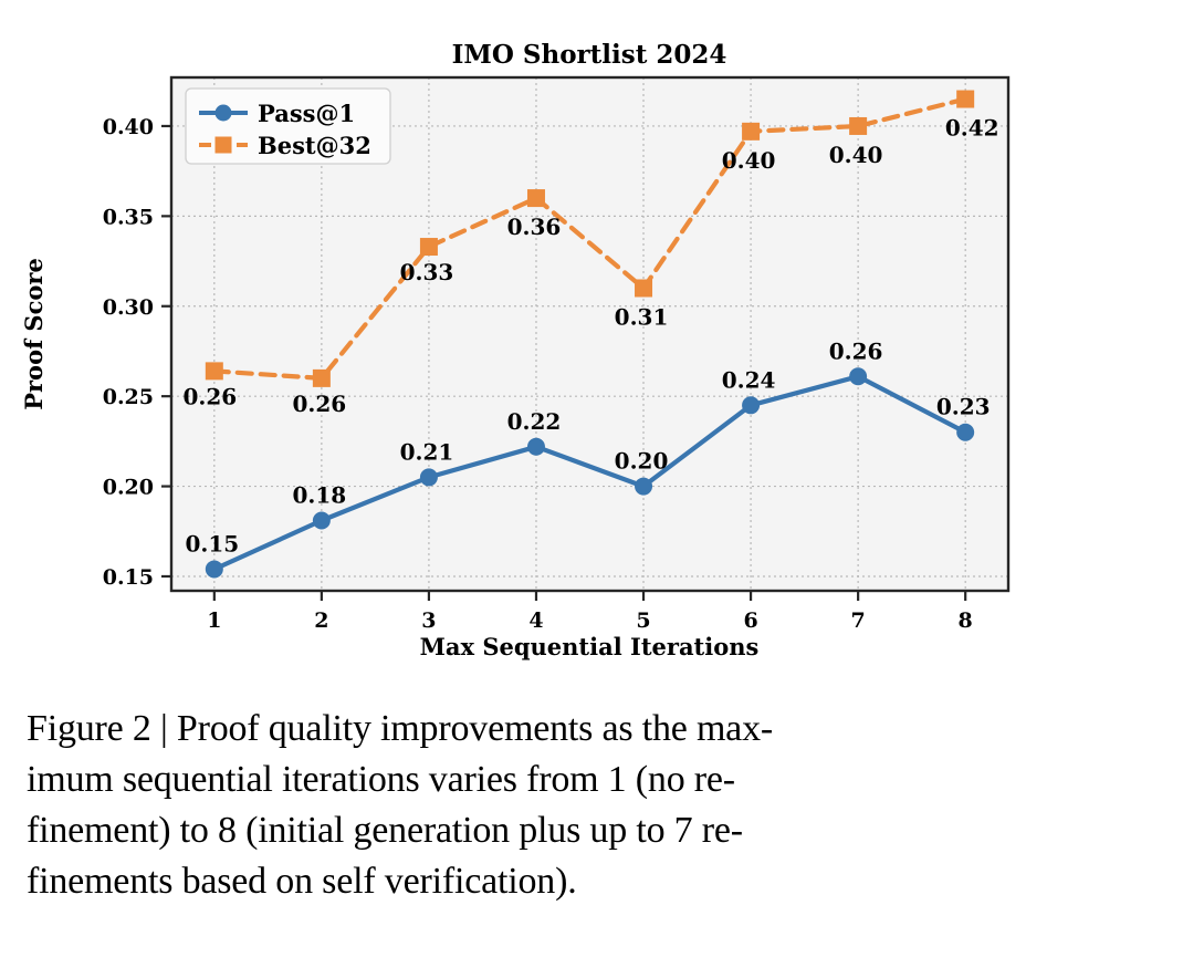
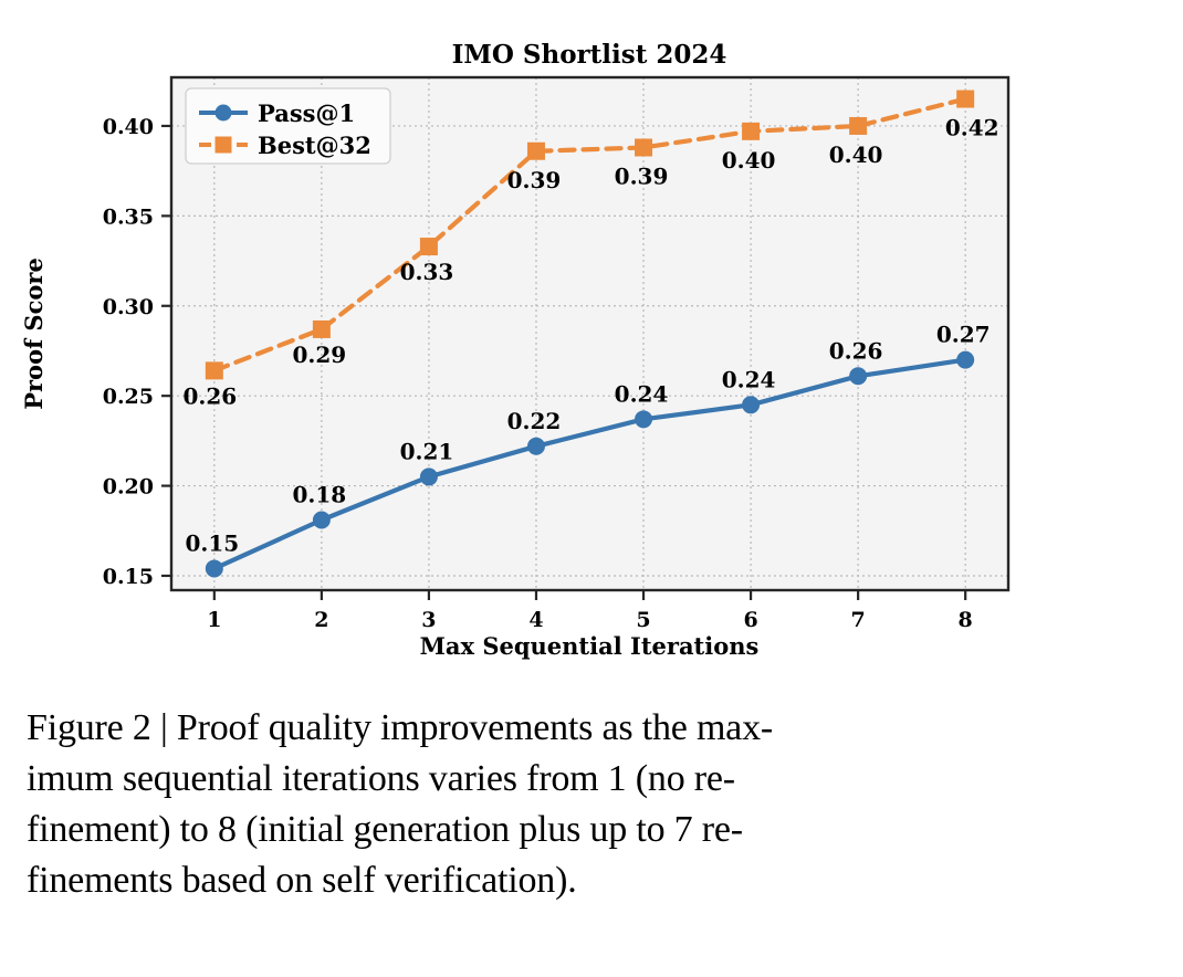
Best@32/2: 0.26 -> 0.29
Best@32/4: 0.36 -> 0.39
Pass@1/5: 0.20 -> 0.24
Best@32/5: 0.31 -> 0.39
Pass@1/8: 0.23 -> 0.27
